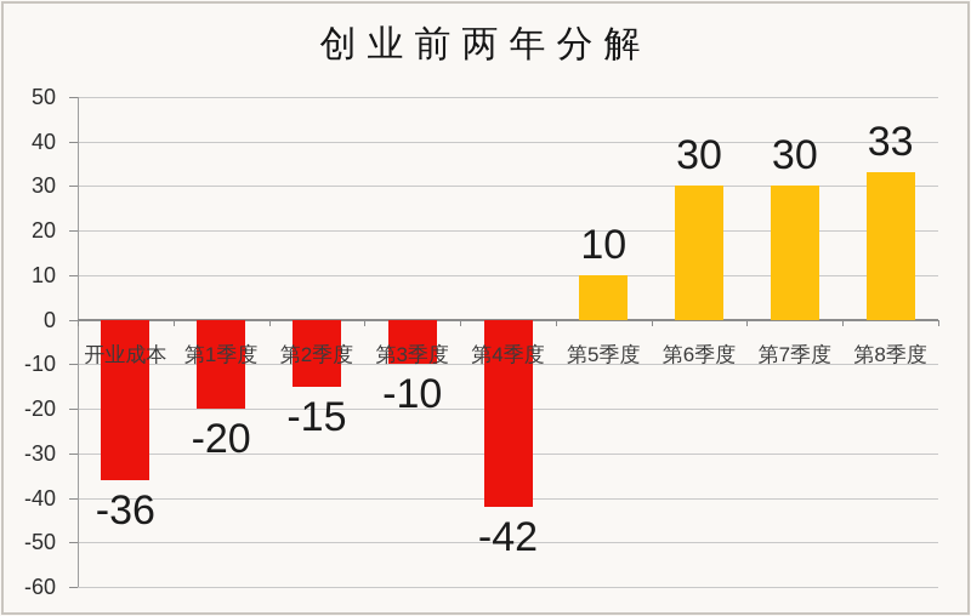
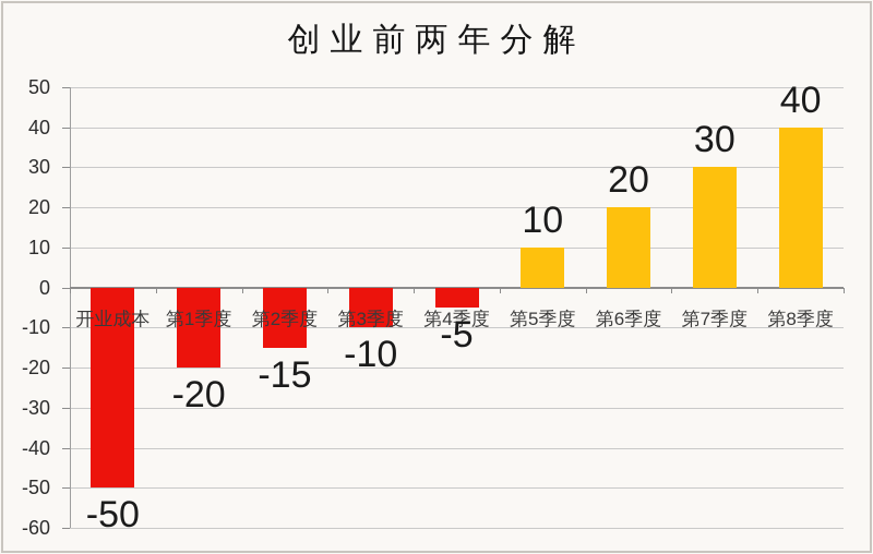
开业成本: -36 -> -50
第4季度: -42 -> -5
第6季度: 30 -> 20
第8季度: 33 -> 40
